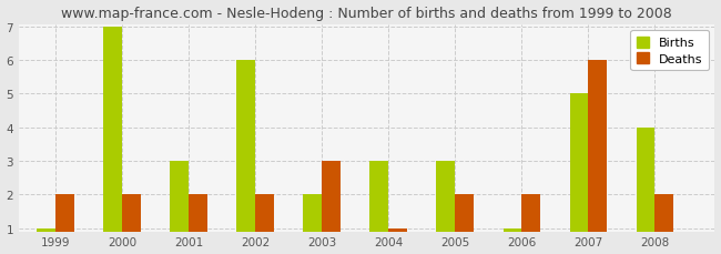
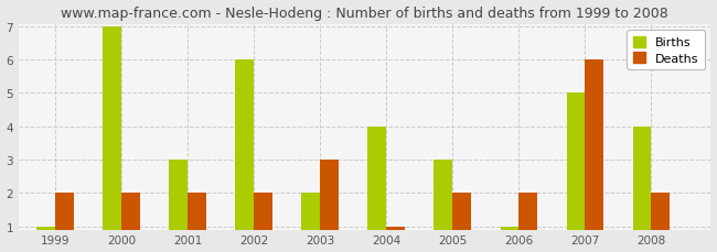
Births/2004: 3 -> 4
